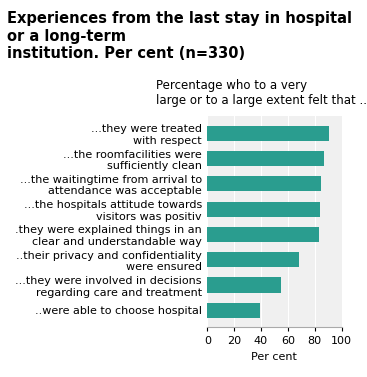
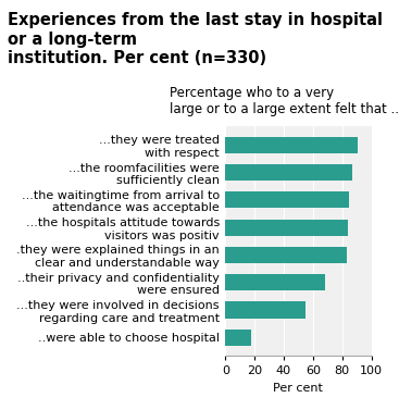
..were able to choose hospital: 39 -> 18
